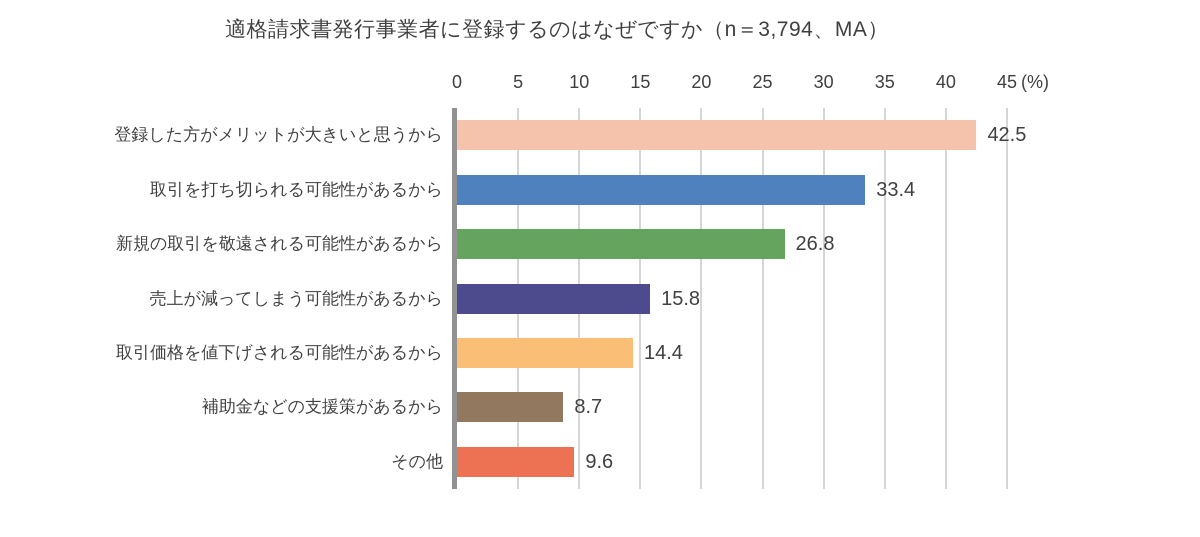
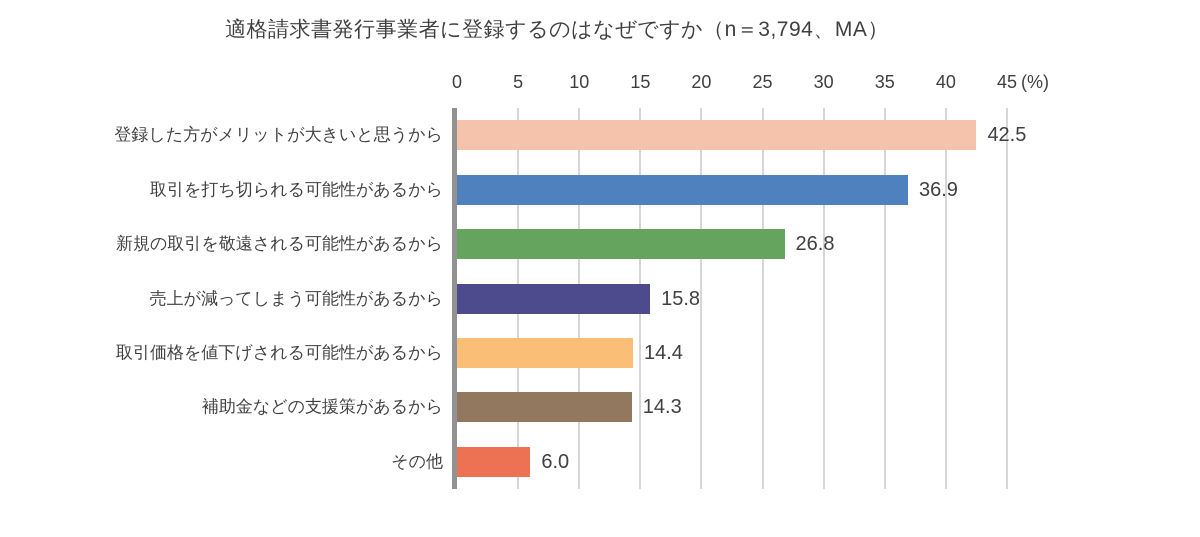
取引を打ち切られる可能性があるから: 33.4 -> 36.9
補助金などの支援策があるから: 8.7 -> 14.3
その他: 9.6 -> 6.0
